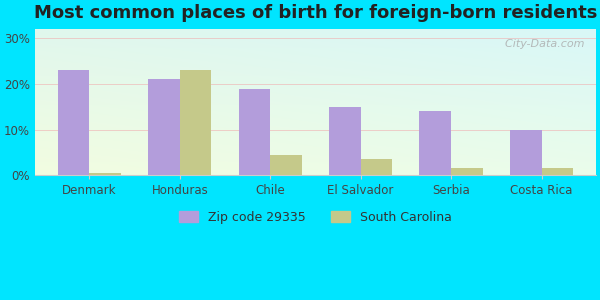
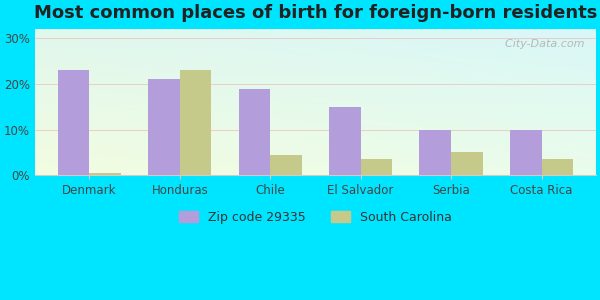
Zip code 29335/Serbia: 14% -> 10%
South Carolina/Serbia: 1.5% -> 5.0%
South Carolina/Costa Rica: 1.5% -> 3.5%
